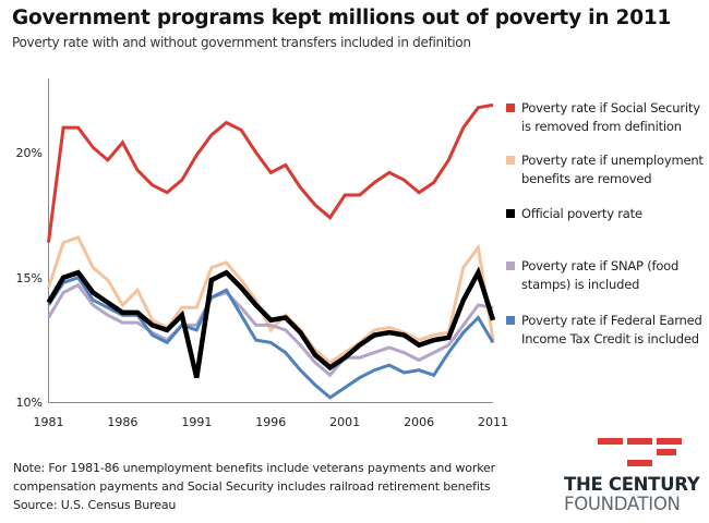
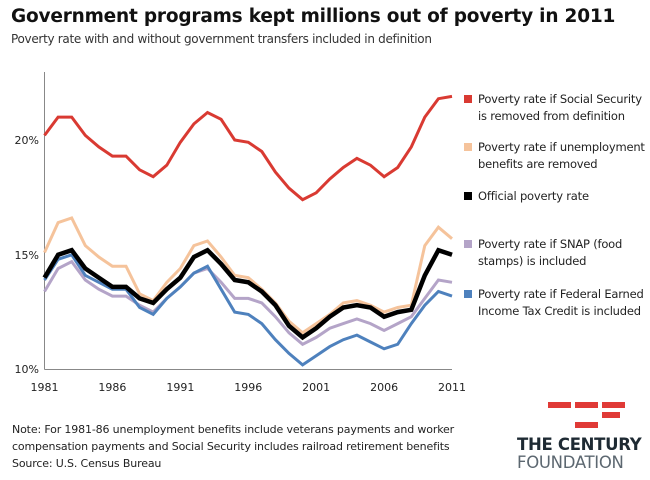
Poverty rate if Social Security is removed from definition/1981: 16.4% -> 20.2%
Poverty rate if unemployment benefits are removed/1981: 14.6% -> 15.1%
Poverty rate if Social Security is removed from definition/1986: 20.4% -> 19.3%
Poverty rate if unemployment benefits are removed/1986: 13.9% -> 14.5%
Poverty rate if unemployment benefits are removed/1991: 13.8% -> 14.4%
Official poverty rate/1991: 11.0% -> 14.0%
Poverty rate if SNAP (food stamps) is included/1991: 13.1% -> 13.6%
Poverty rate if Federal Earned Income Tax Credit is included/1991: 12.9% -> 13.6%
Poverty rate if Social Security is removed from definition/1996: 19.2% -> 19.9%
Poverty rate if unemployment benefits are removed/1996: 12.9% -> 14.0%
Official poverty rate/1996: 13.3% -> 13.8%
Poverty rate if Social Security is removed from definition/2001: 18.3% -> 17.7%
Poverty rate if SNAP (food stamps) is included/2001: 11.8% -> 11.4%
Poverty rate if Federal Earned Income Tax Credit is included/2006: 11.3% -> 10.9%
Poverty rate if unemployment benefits are removed/2011: 12.5% -> 15.7%
Official poverty rate/2011: 13.3% -> 15.0%
Poverty rate if Federal Earned Income Tax Credit is included/2011: 12.4% -> 13.2%
